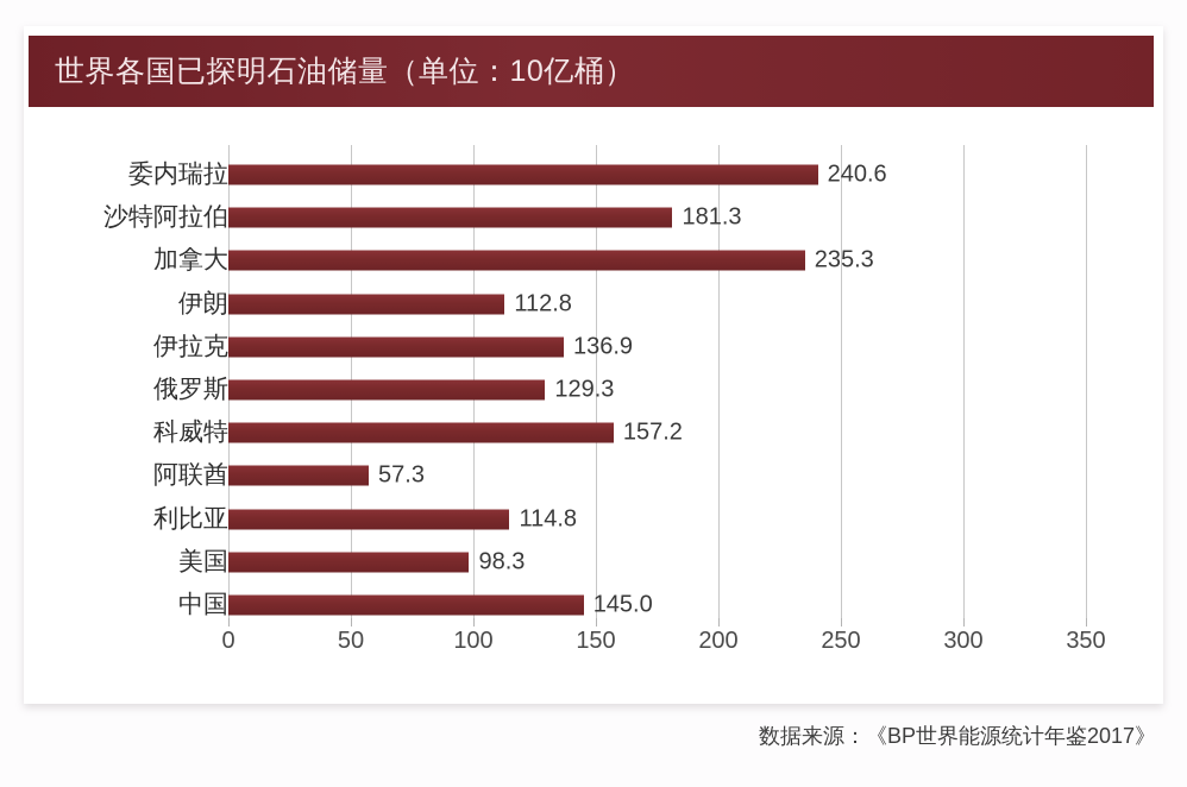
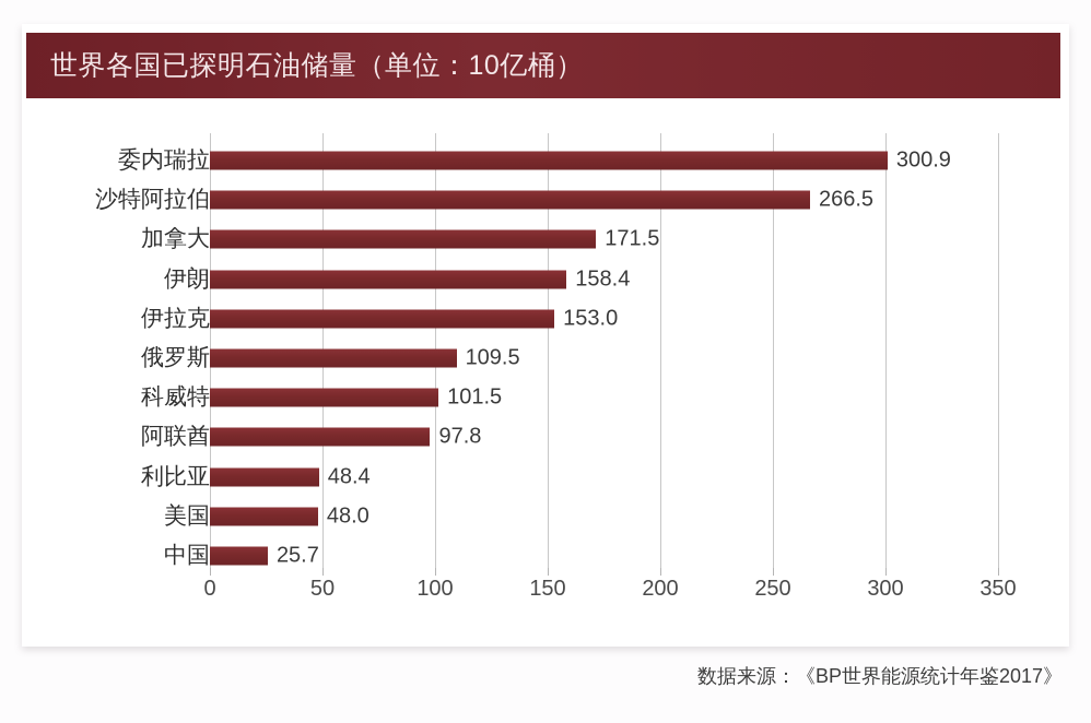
委内瑞拉: 240.6 -> 300.9
沙特阿拉伯: 181.3 -> 266.5
加拿大: 235.3 -> 171.5
伊朗: 112.8 -> 158.4
伊拉克: 136.9 -> 153.0
俄罗斯: 129.3 -> 109.5
科威特: 157.2 -> 101.5
阿联酋: 57.3 -> 97.8
利比亚: 114.8 -> 48.4
美国: 98.3 -> 48.0
中国: 145.0 -> 25.7
